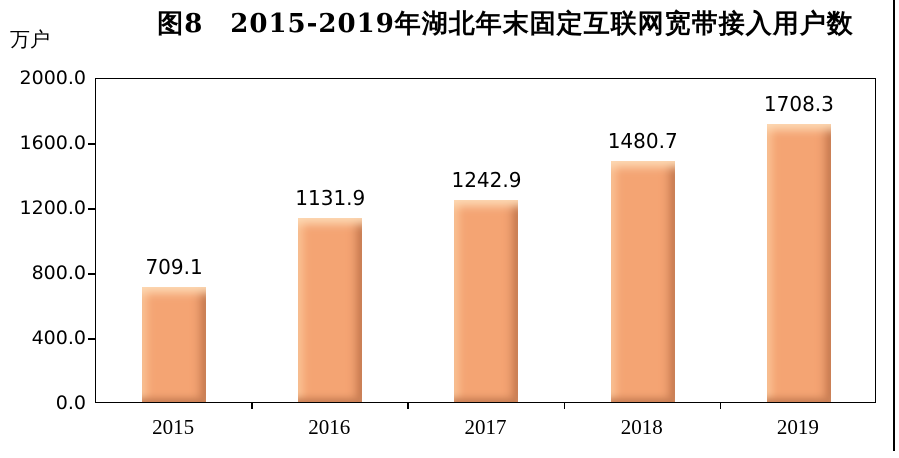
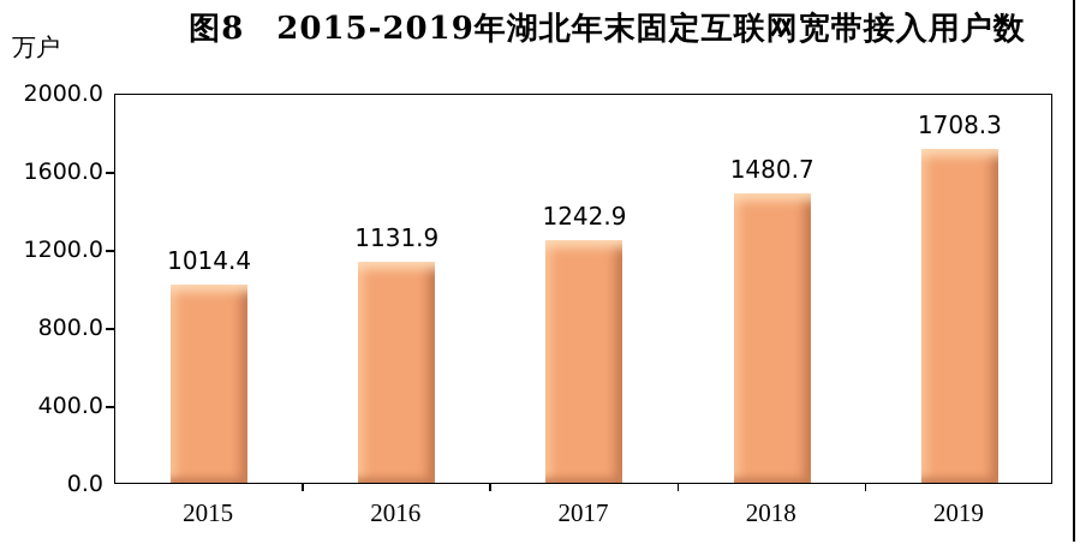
2015: 709.1 -> 1014.4
